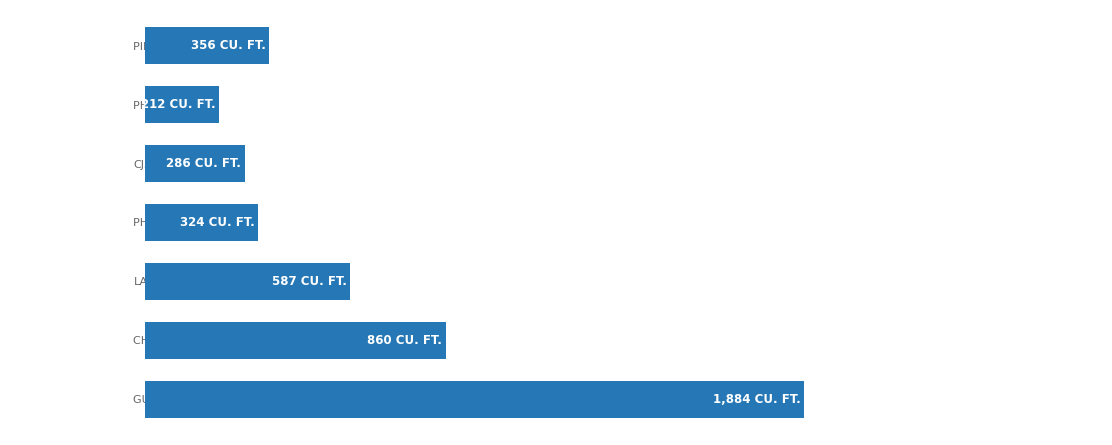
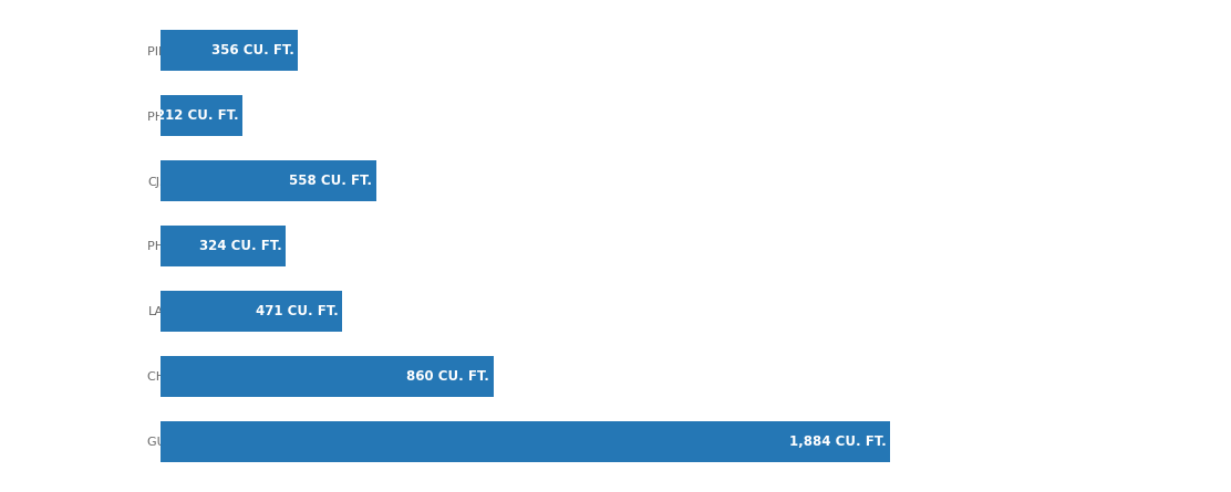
CJ3+: 286 -> 558
LATITUDE: 587 -> 471
